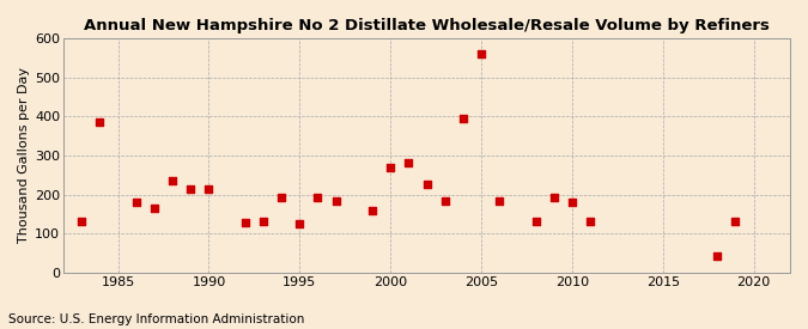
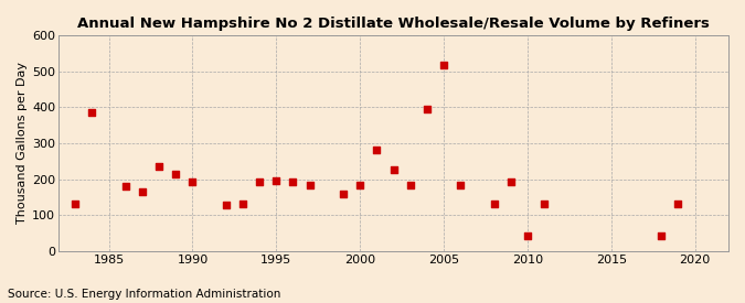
1990: 215 -> 193
1995: 125 -> 196
2000: 270 -> 185
2005: 560 -> 518
2010: 180 -> 44
